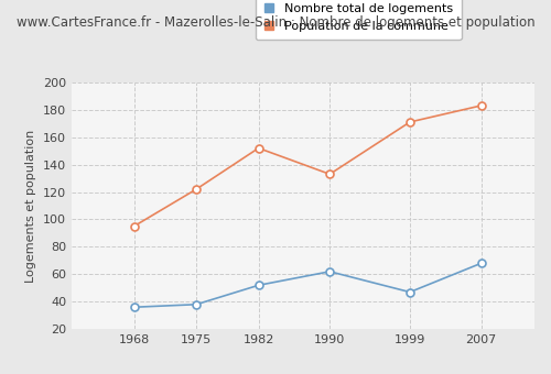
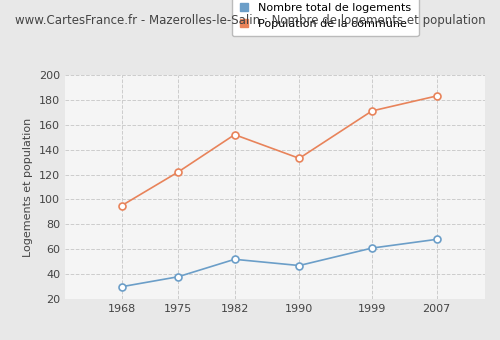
Nombre total de logements/1968: 36 -> 30
Nombre total de logements/1990: 62 -> 47
Nombre total de logements/1999: 47 -> 61
